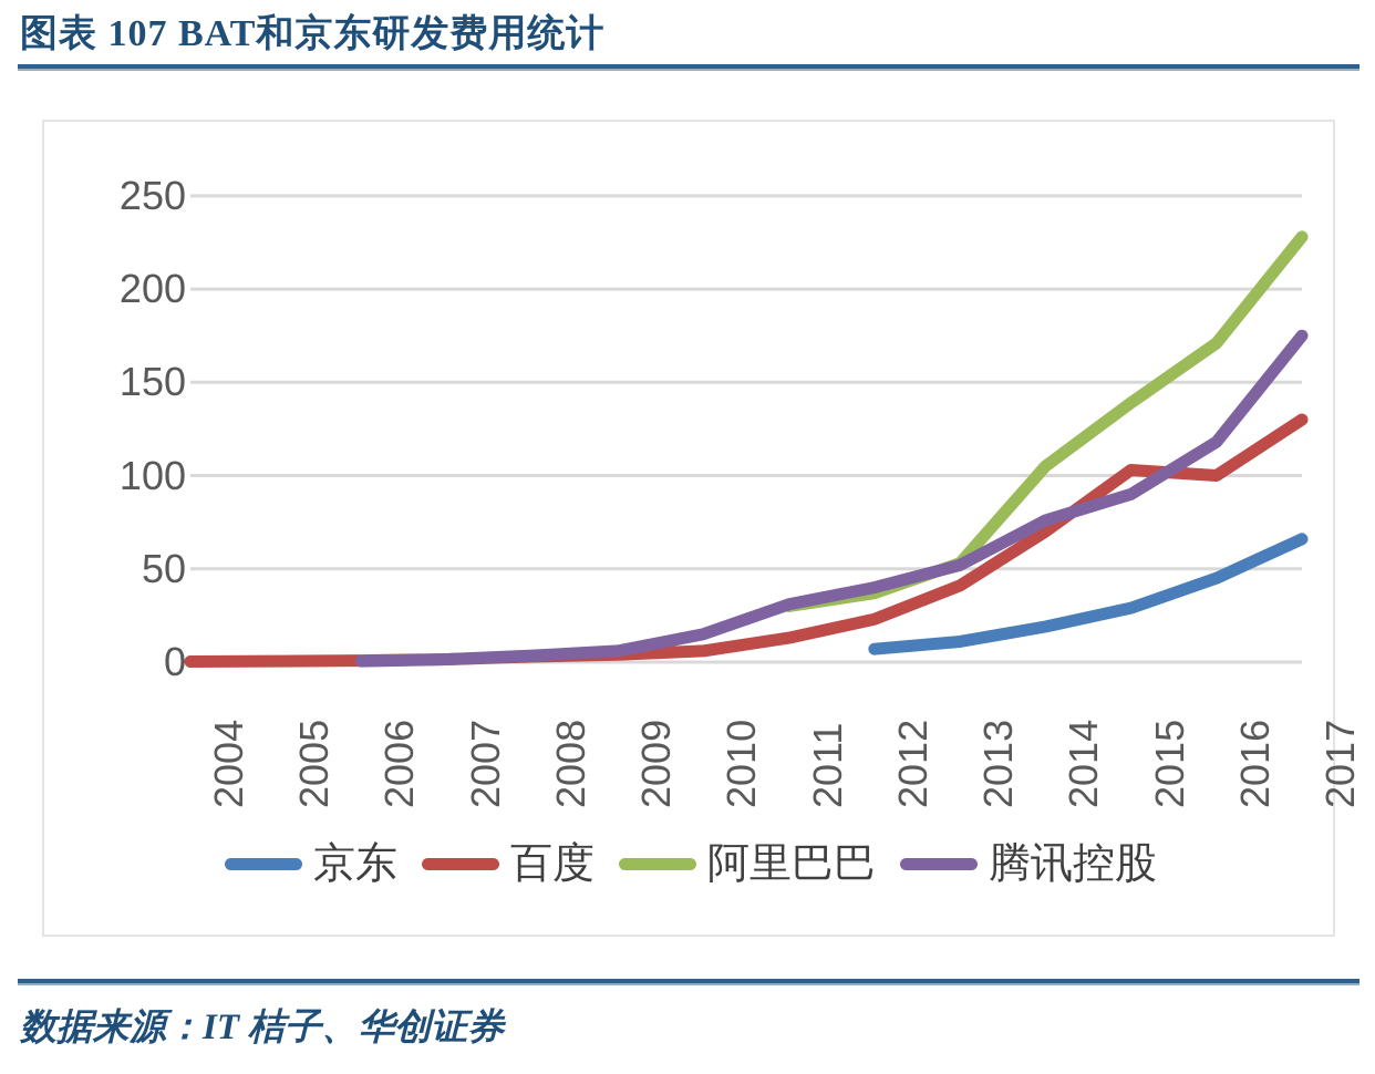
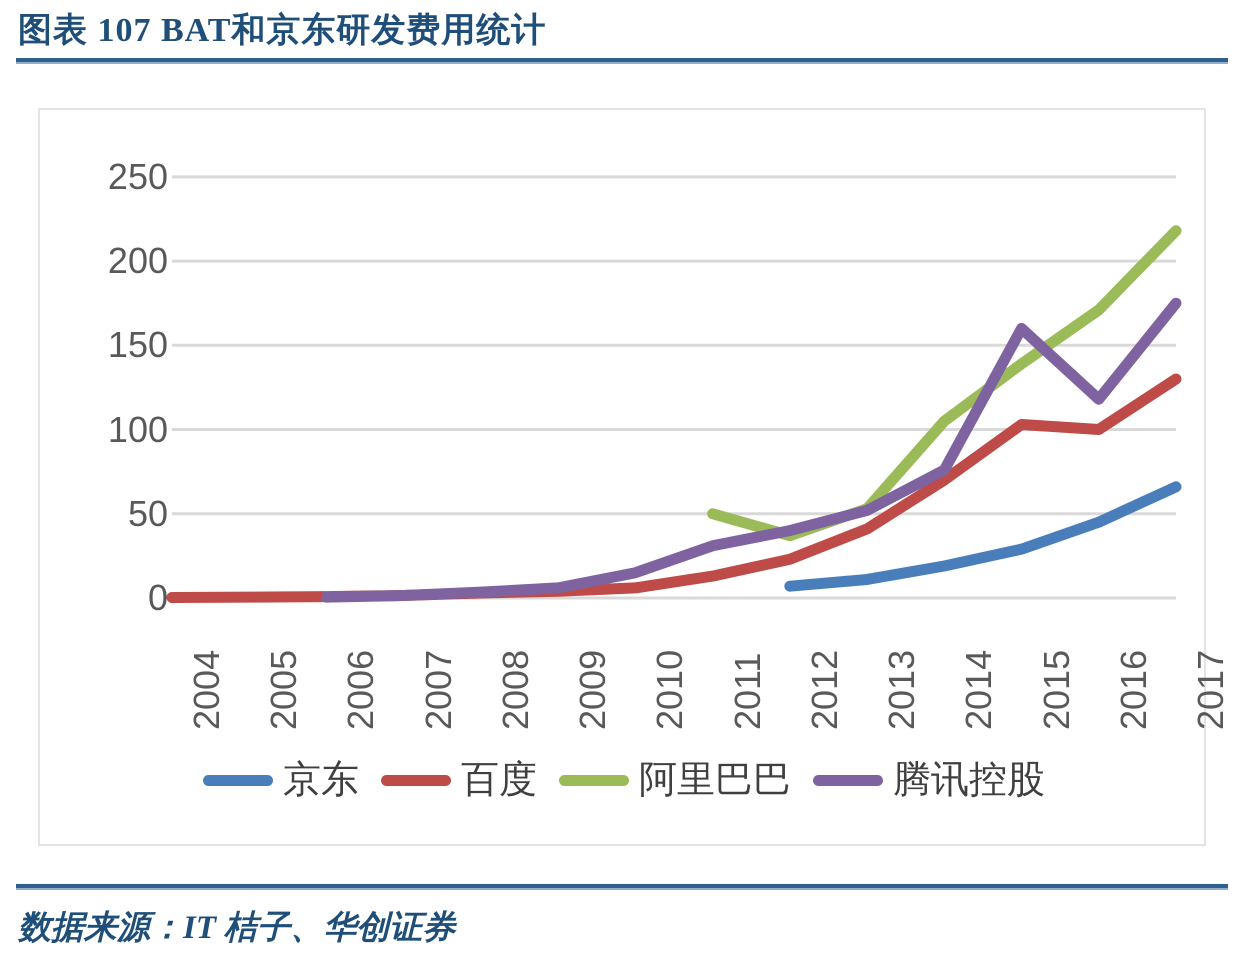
阿里巴巴/2011: 30 -> 50
腾讯控股/2015: 90 -> 160
阿里巴巴/2017: 228 -> 218
